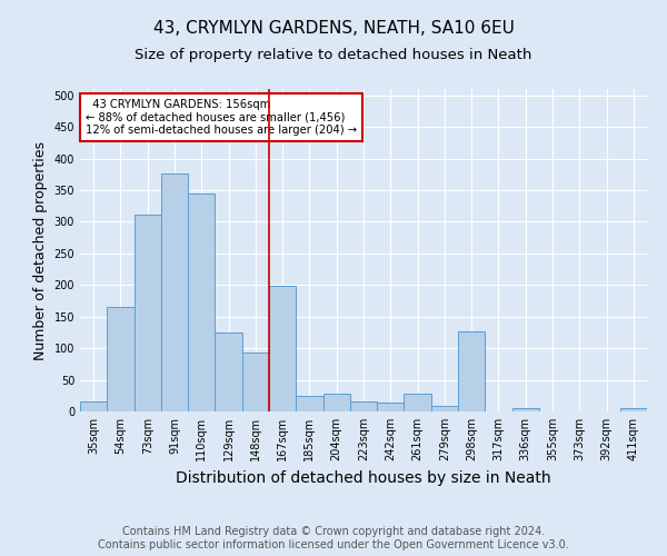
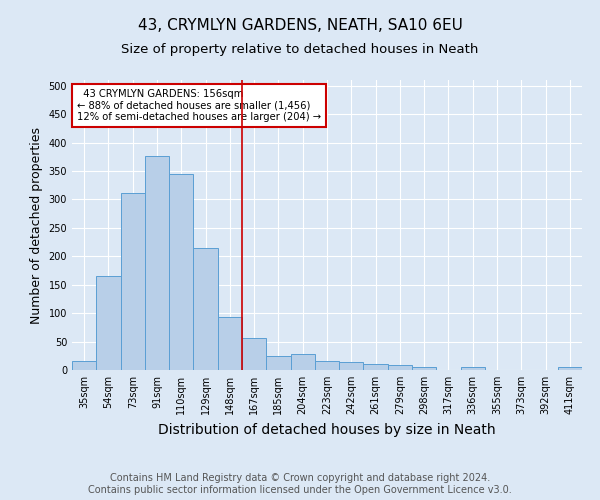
129sqm: 124 -> 215
167sqm: 198 -> 56
261sqm: 28 -> 10
298sqm: 126 -> 5
